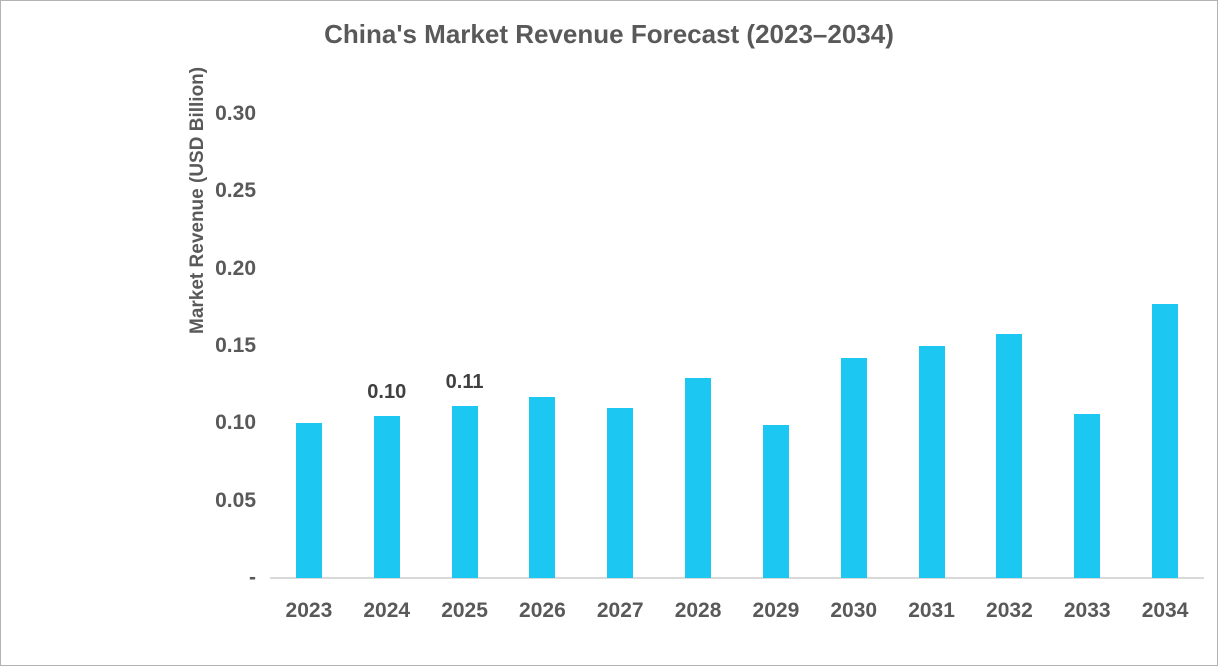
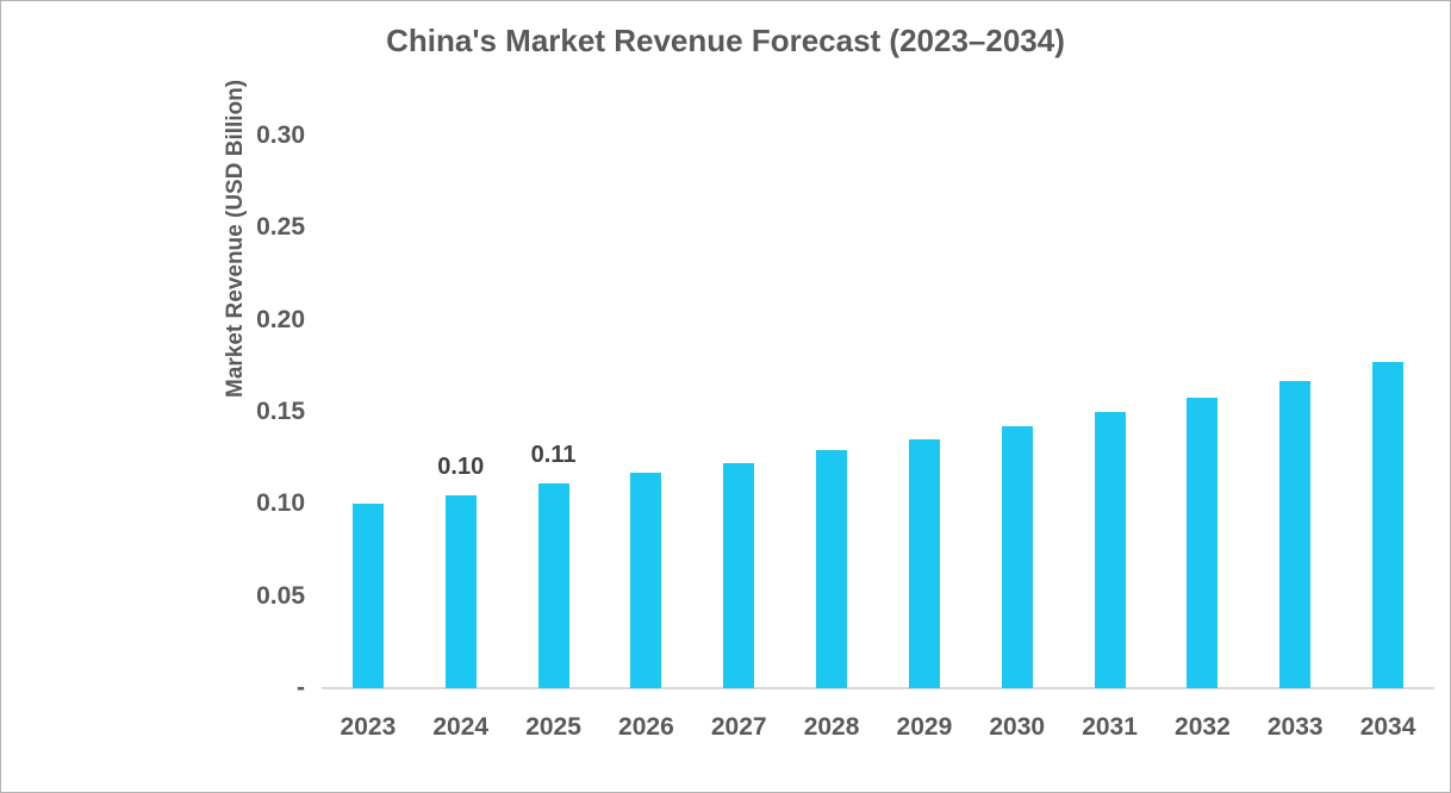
2027: 0.110 -> 0.122
2029: 0.099 -> 0.135
2033: 0.106 -> 0.167
